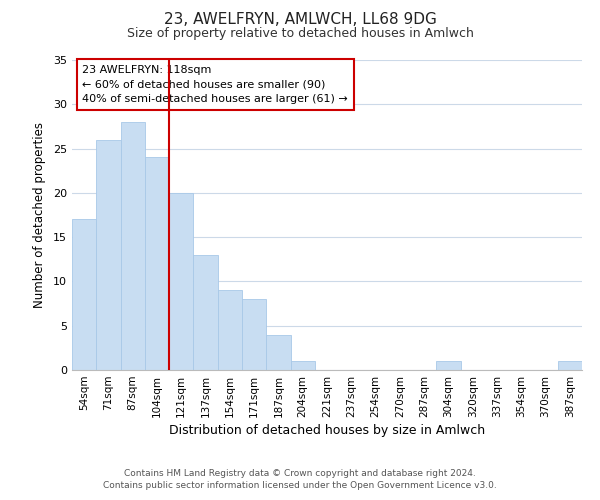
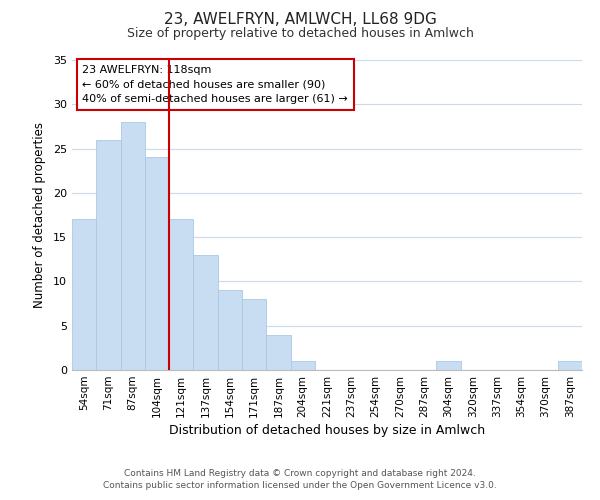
121sqm: 20 -> 17
